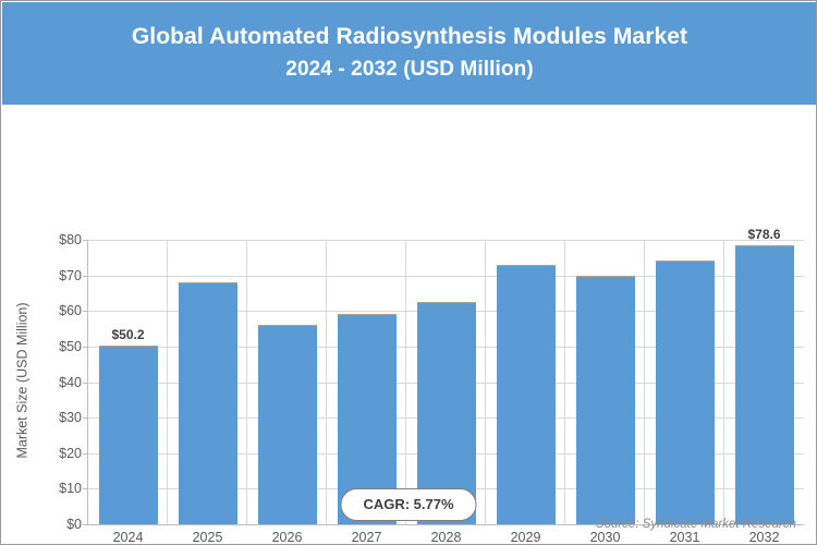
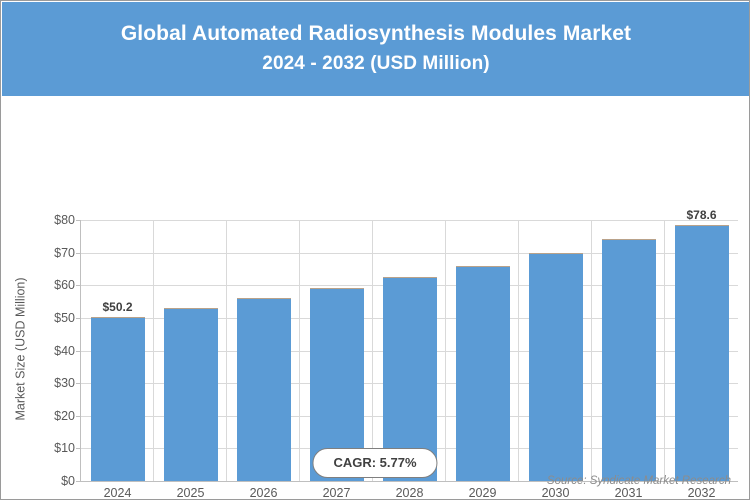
2025: $68 -> $53
2029: $73 -> $66
